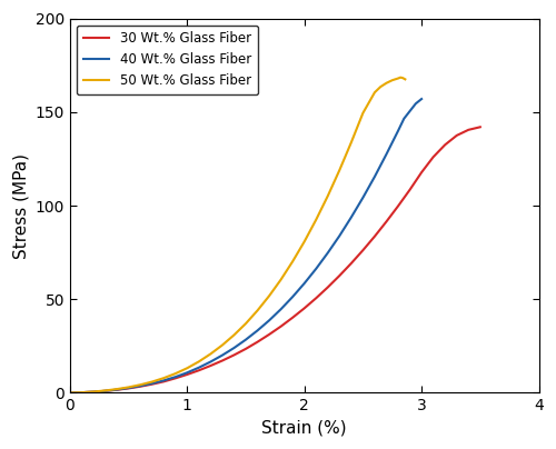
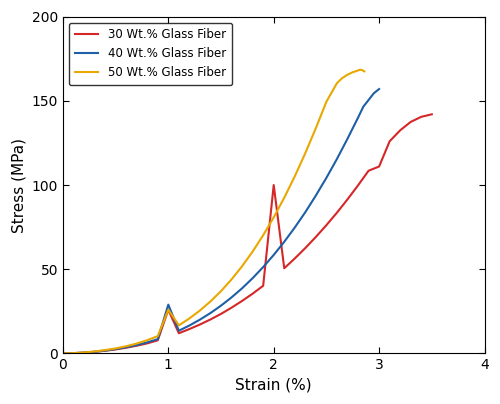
30 Wt.% Glass Fiber/1: 10 -> 26
40 Wt.% Glass Fiber/1: 11 -> 29
50 Wt.% Glass Fiber/1: 13 -> 26
30 Wt.% Glass Fiber/2: 45 -> 100
30 Wt.% Glass Fiber/3: 118 -> 111
